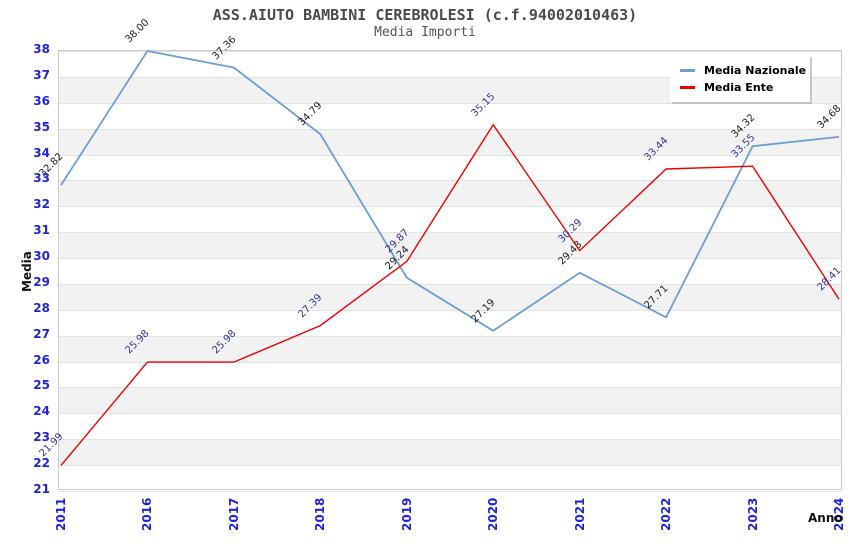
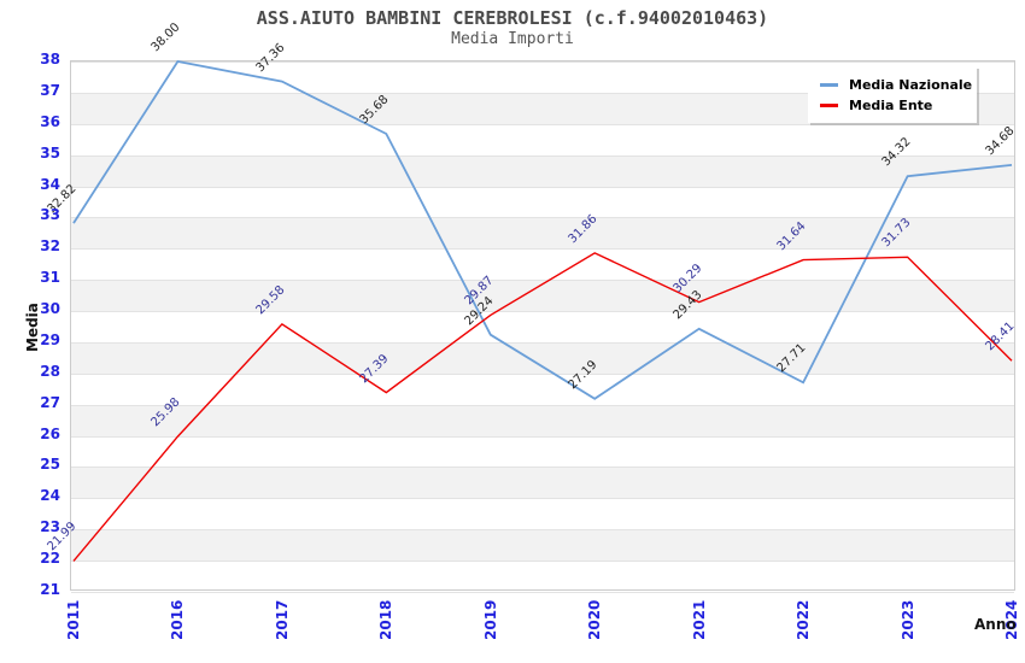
Media Ente/2017: 25.98 -> 29.58
Media Nazionale/2018: 34.79 -> 35.68
Media Ente/2020: 35.15 -> 31.86
Media Ente/2022: 33.44 -> 31.64
Media Ente/2023: 33.55 -> 31.73
